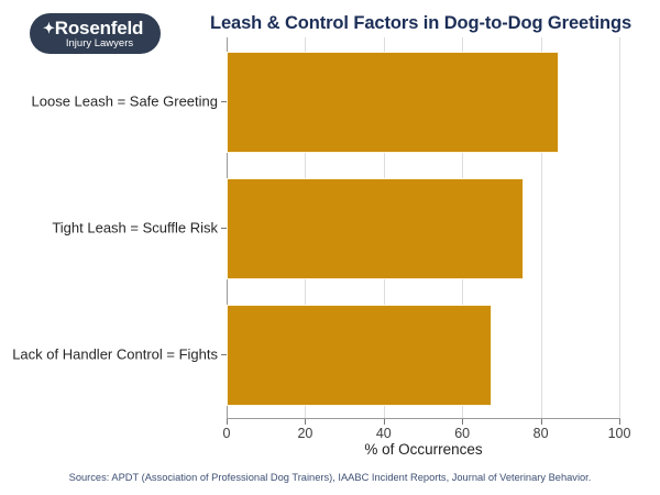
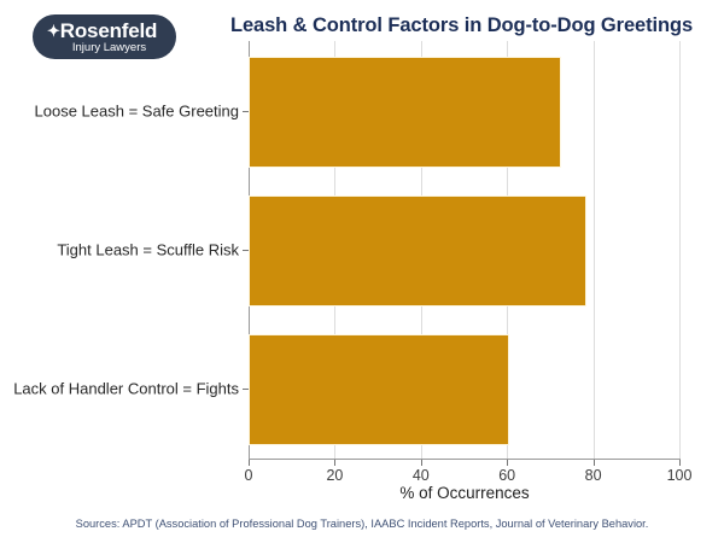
Loose Leash = Safe Greeting: 84 -> 72
Tight Leash = Scuffle Risk: 75 -> 78
Lack of Handler Control = Fights: 67 -> 60
